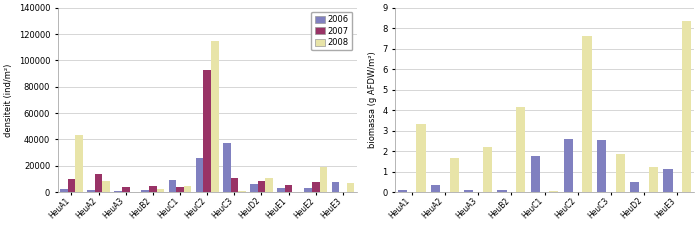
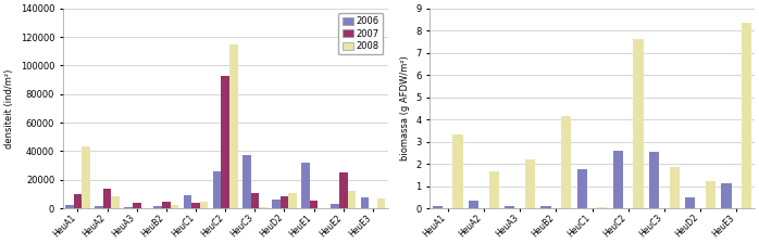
2006/HeuE1: 3000 -> 32000
2007/HeuE2: 8000 -> 25000
2008/HeuE2: 19000 -> 12000
